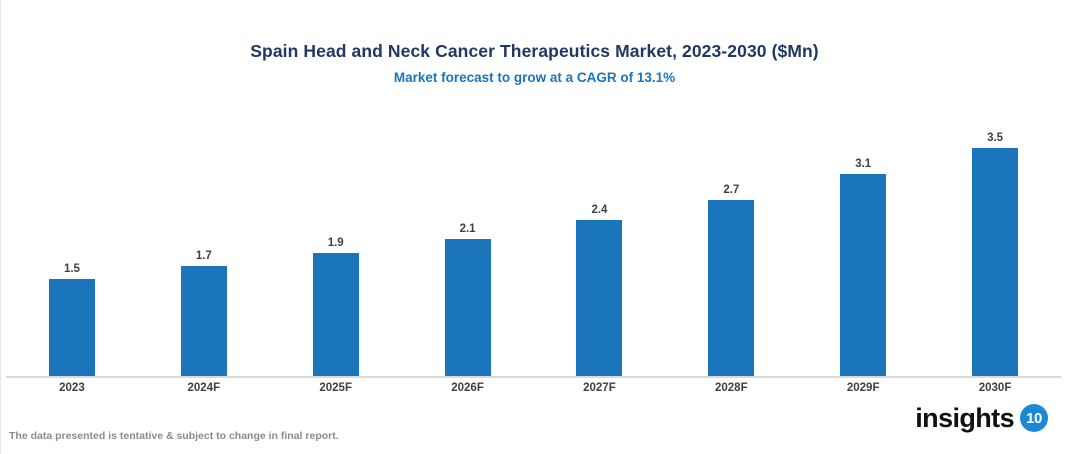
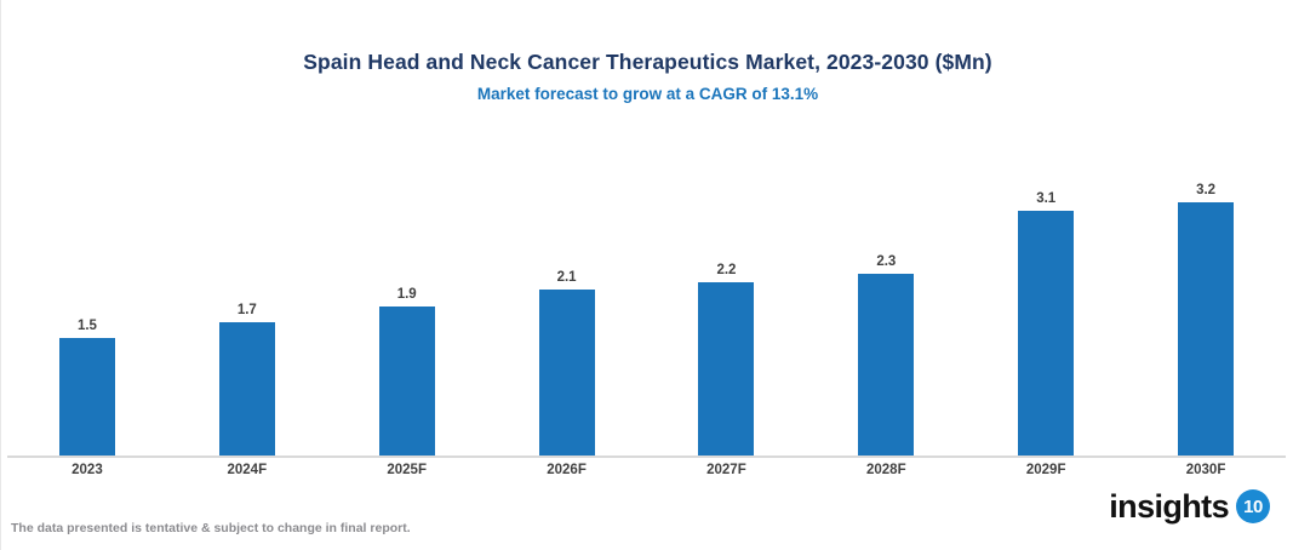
2027F: 2.4 -> 2.2
2028F: 2.7 -> 2.3
2030F: 3.5 -> 3.2
